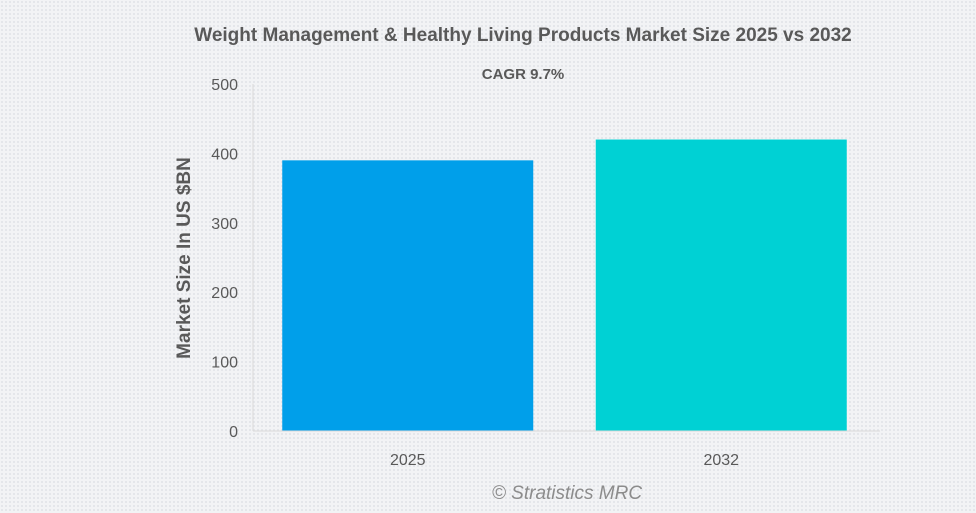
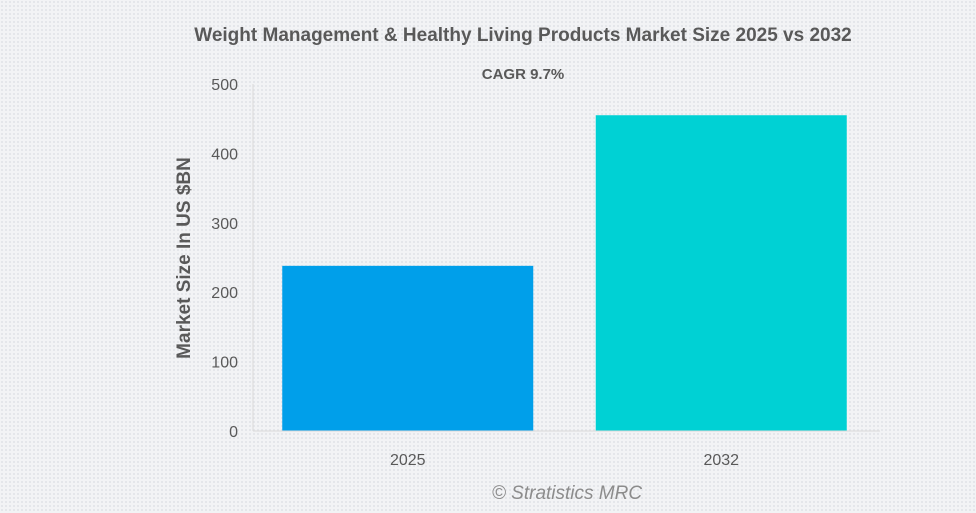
2025: 390 -> 240
2032: 420 -> 460
